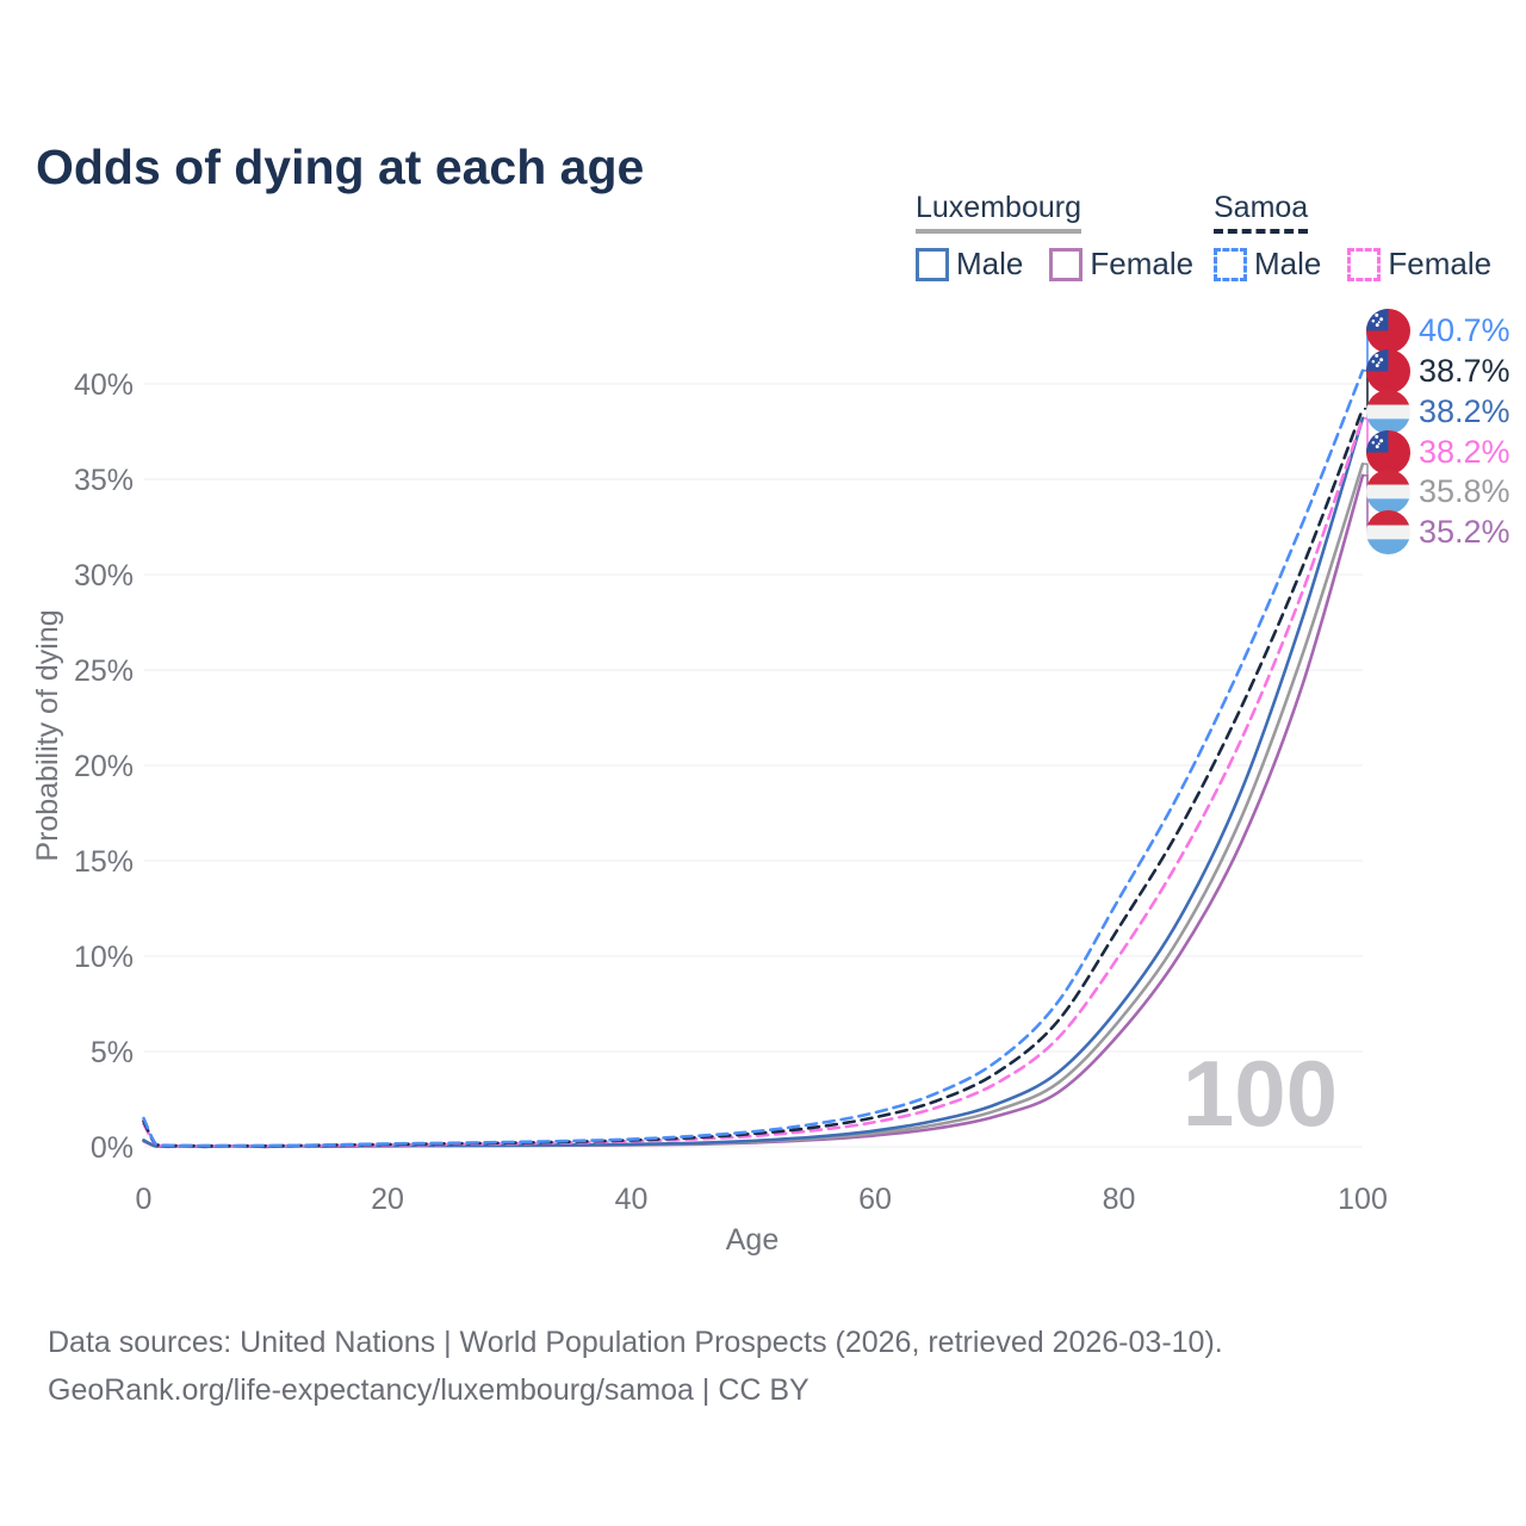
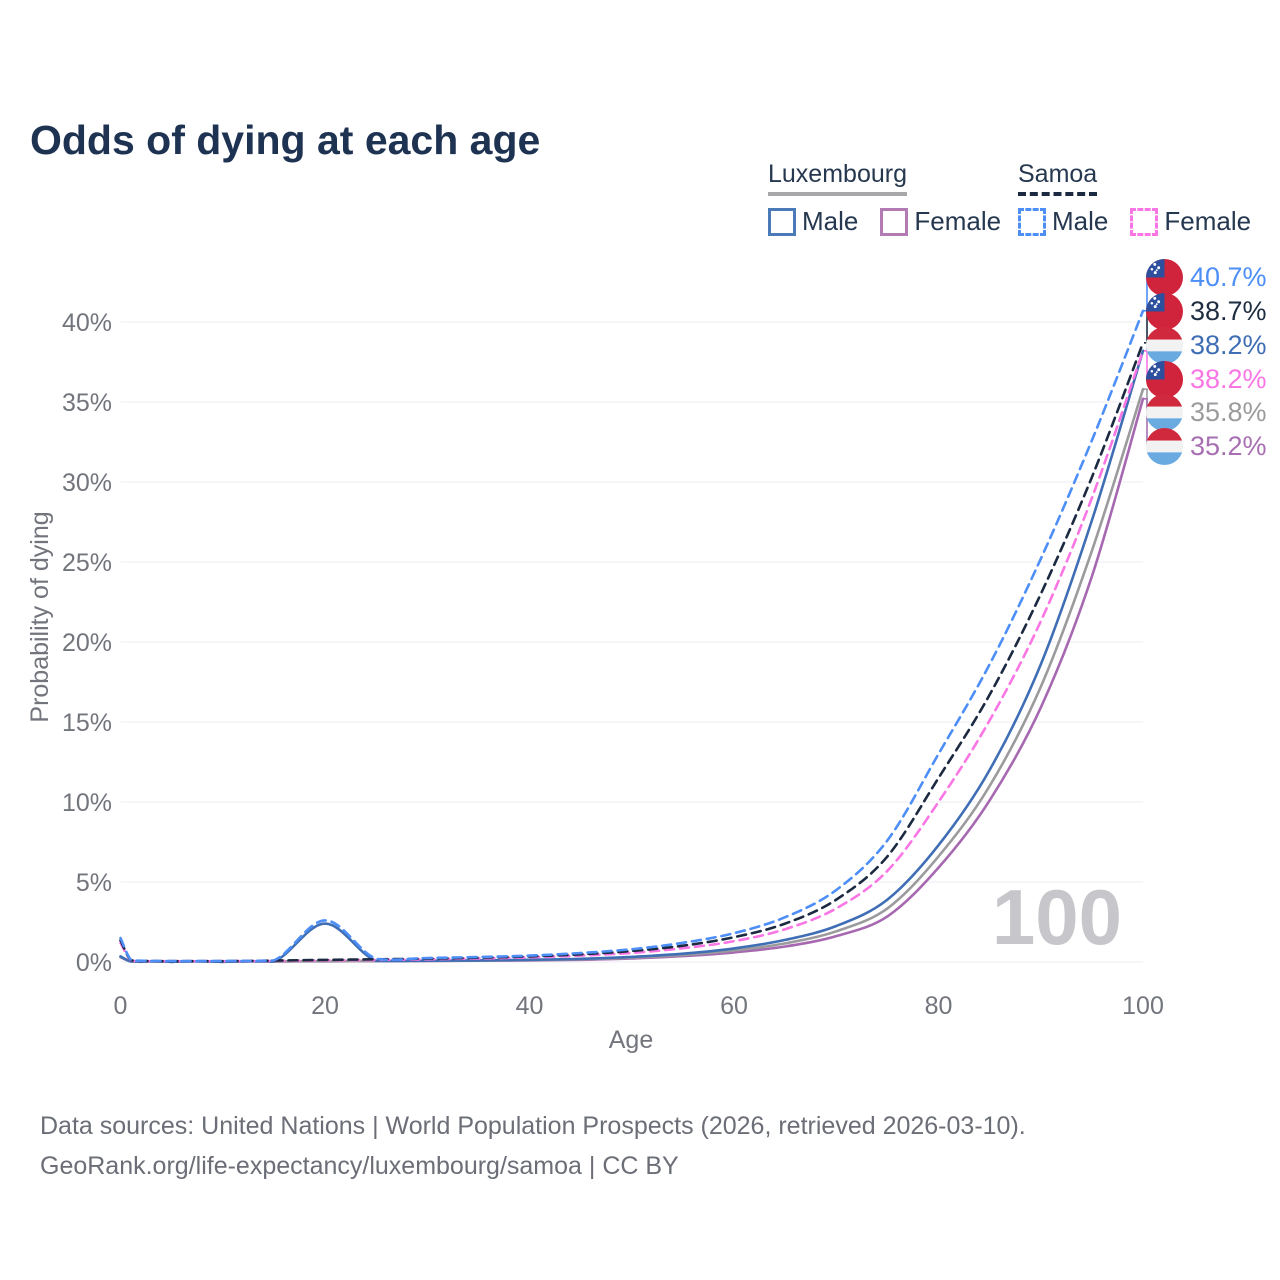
Luxembourg Male/20: 0.1% -> 2.4%
Samoa Male/20: 0.2% -> 2.6%
